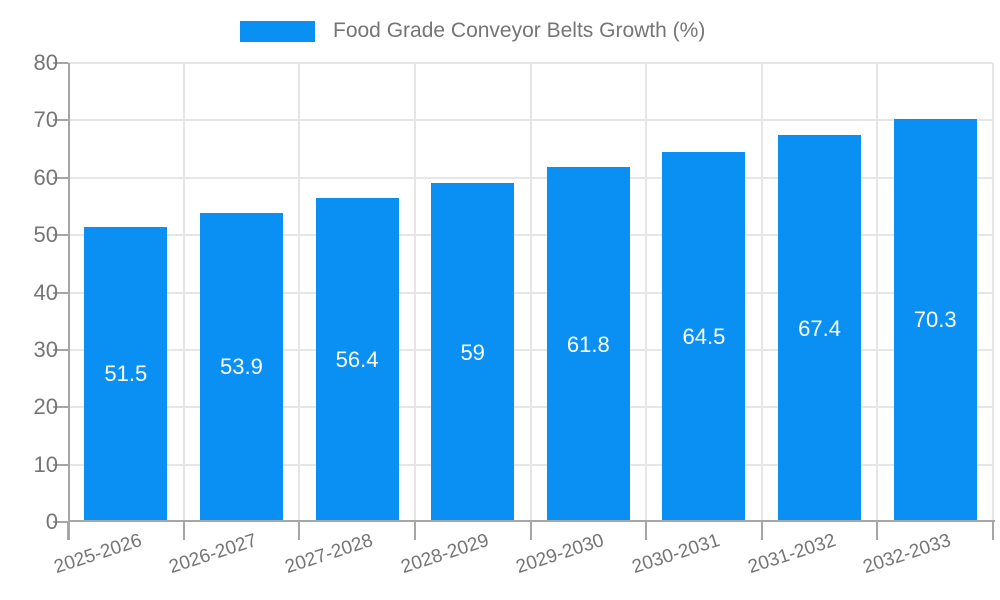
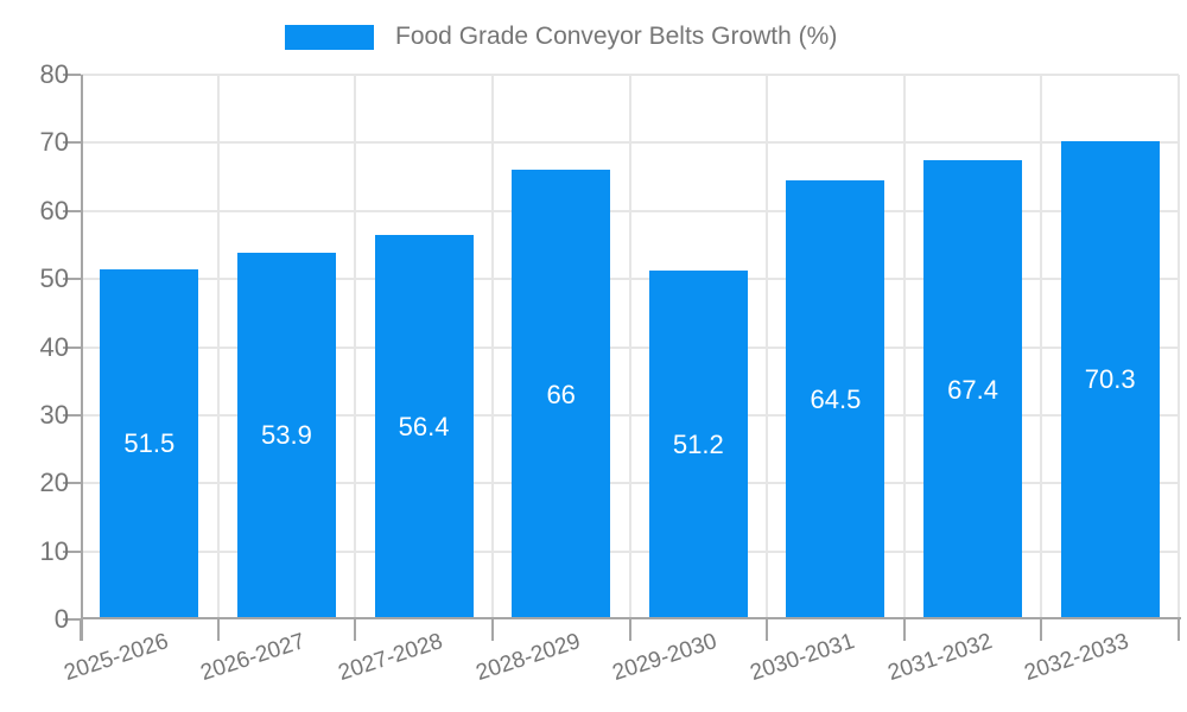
2028-2029: 59 -> 66
2029-2030: 61.8 -> 51.2
